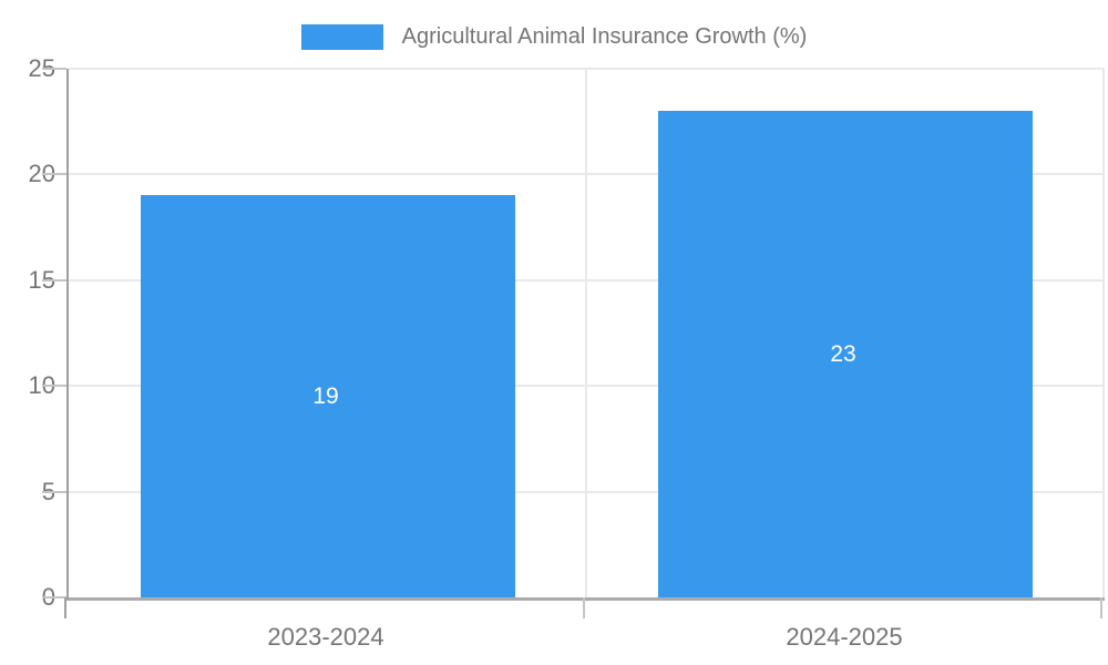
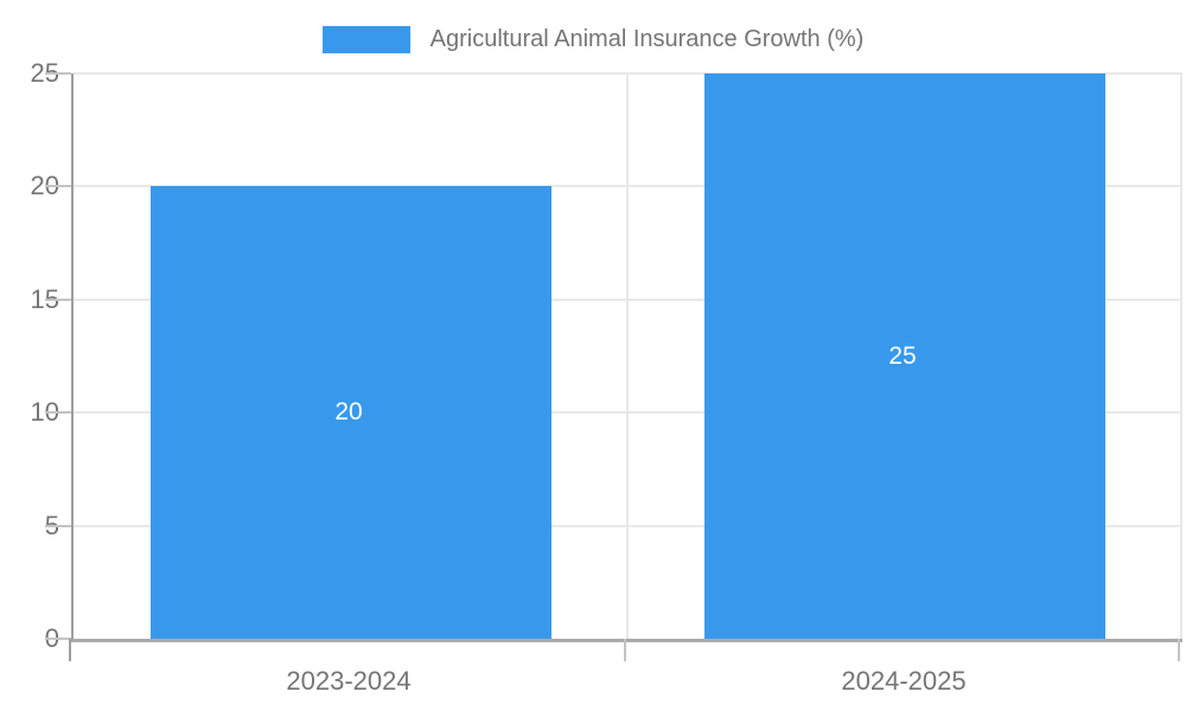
2023-2024: 19 -> 20
2024-2025: 23 -> 25
